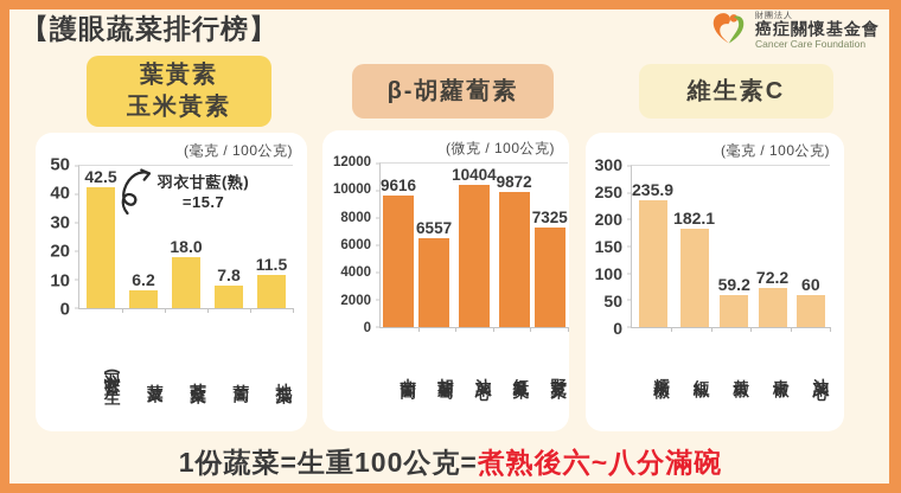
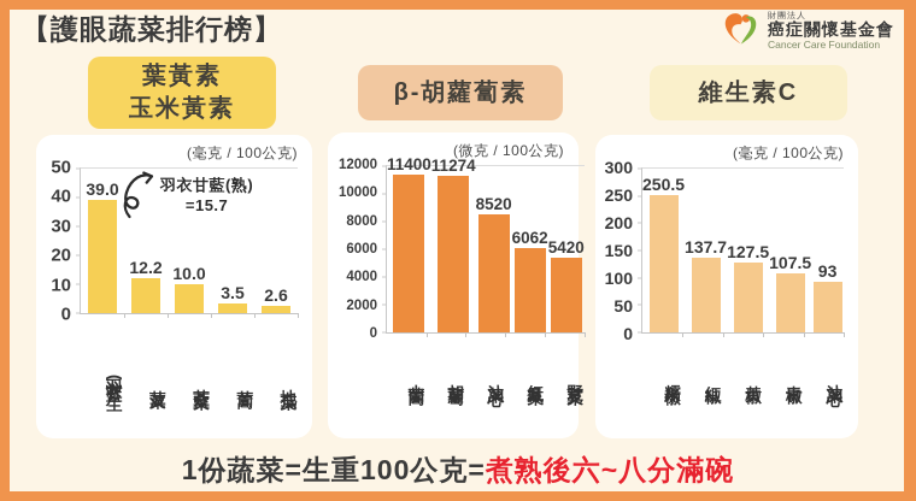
葉黃素 玉米黃素/羽衣甘藍(生): 42.5 -> 39.0
葉黃素 玉米黃素/菠菜: 6.2 -> 12.2
葉黃素 玉米黃素/芥藍菜: 18.0 -> 10.0
葉黃素 玉米黃素/茼蒿: 7.8 -> 3.5
葉黃素 玉米黃素/地瓜葉: 11.5 -> 2.6
β-胡蘿蔔素/山茼蒿: 9616 -> 11400
β-胡蘿蔔素/胡蘿蔔: 6557 -> 11274
β-胡蘿蔔素/油菜心: 10404 -> 8520
β-胡蘿蔔素/紅鳳菜: 9872 -> 6062
β-胡蘿蔔素/野莧菜: 7325 -> 5420
維生素C/糯米椒: 235.9 -> 250.5
維生素C/紅椒: 182.1 -> 137.7
維生素C/黃椒: 59.2 -> 127.5
維生素C/青椒: 72.2 -> 107.5
維生素C/油菜心: 60 -> 93
